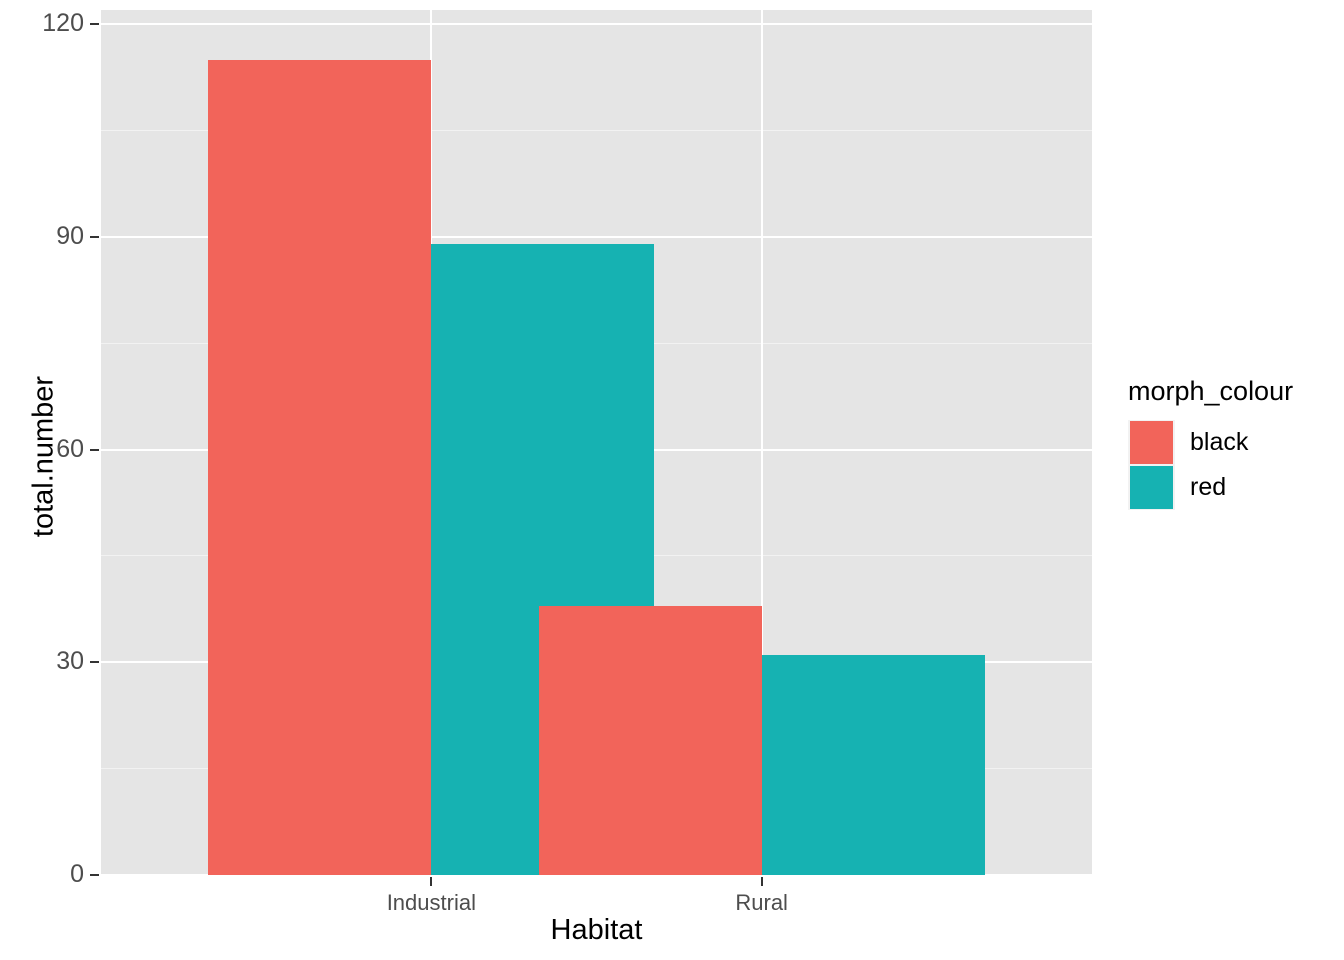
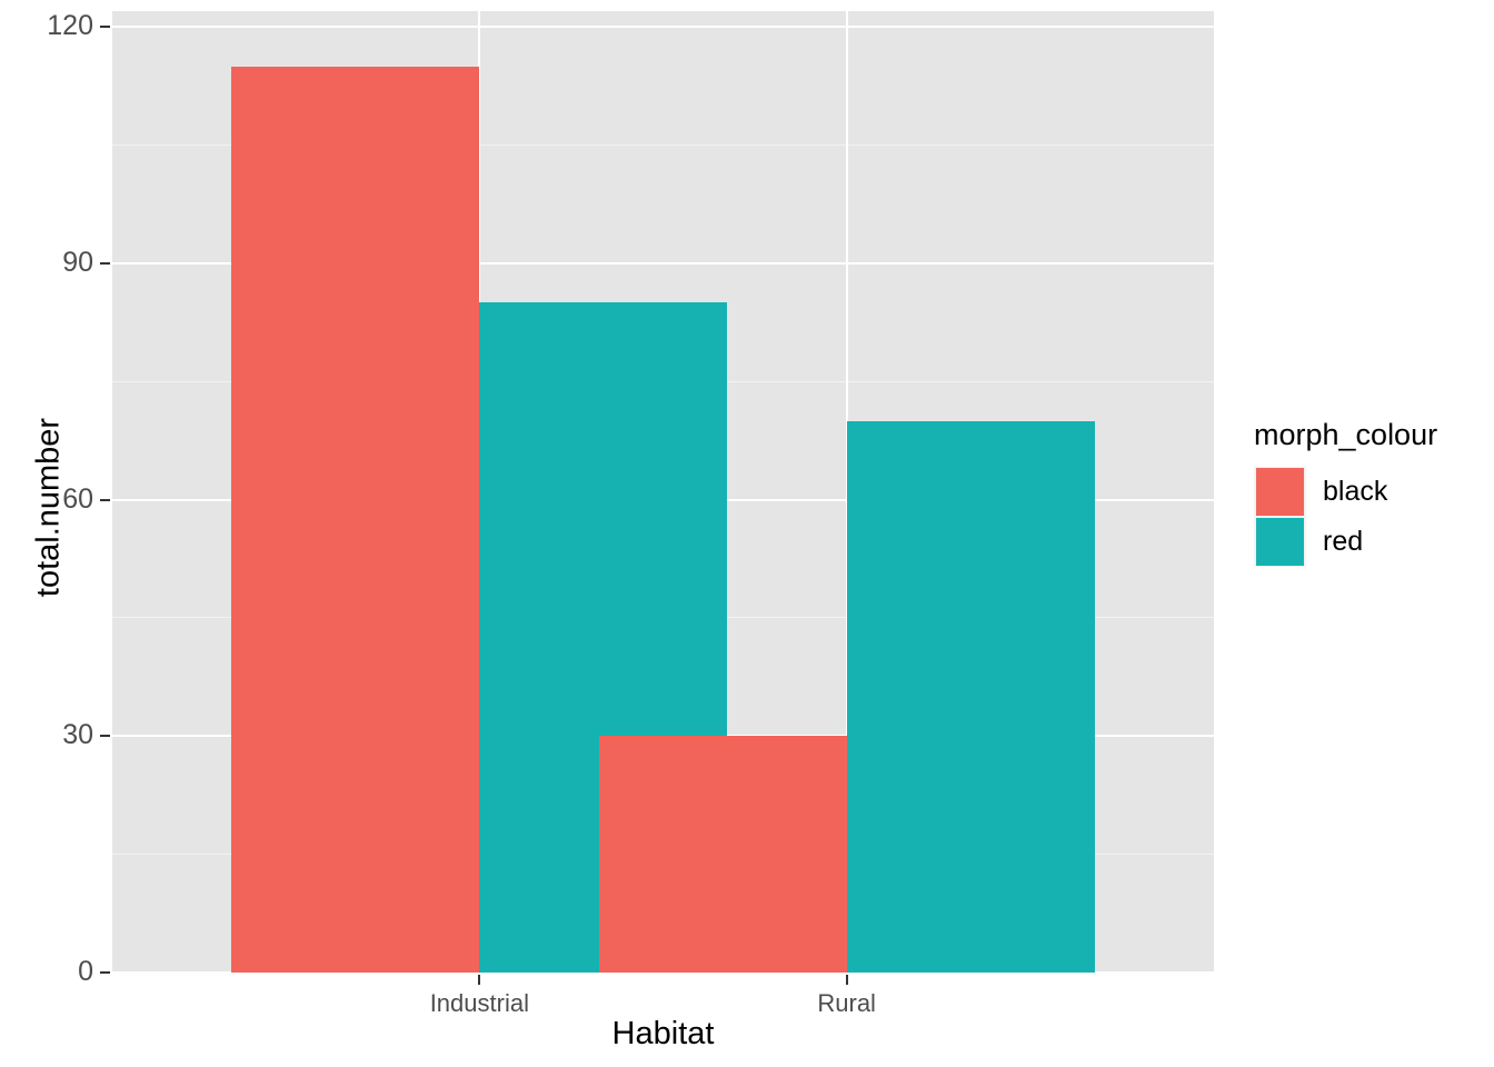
red/Industrial: 89 -> 85
black/Rural: 38 -> 30
red/Rural: 31 -> 70
